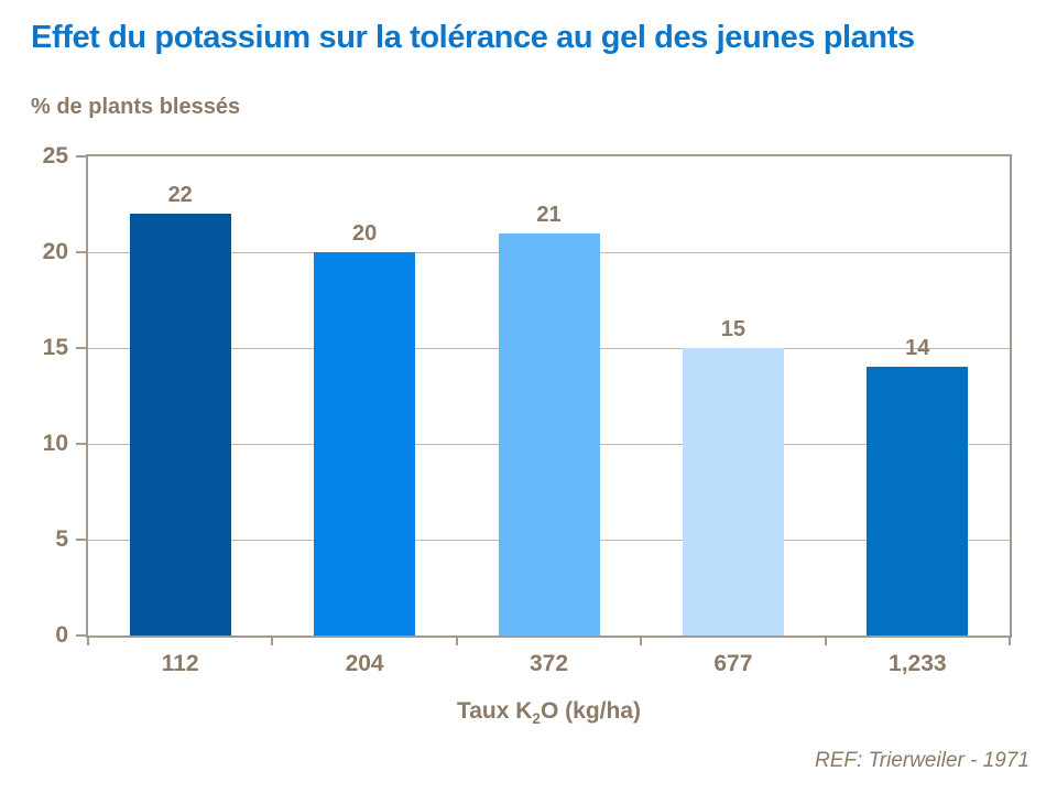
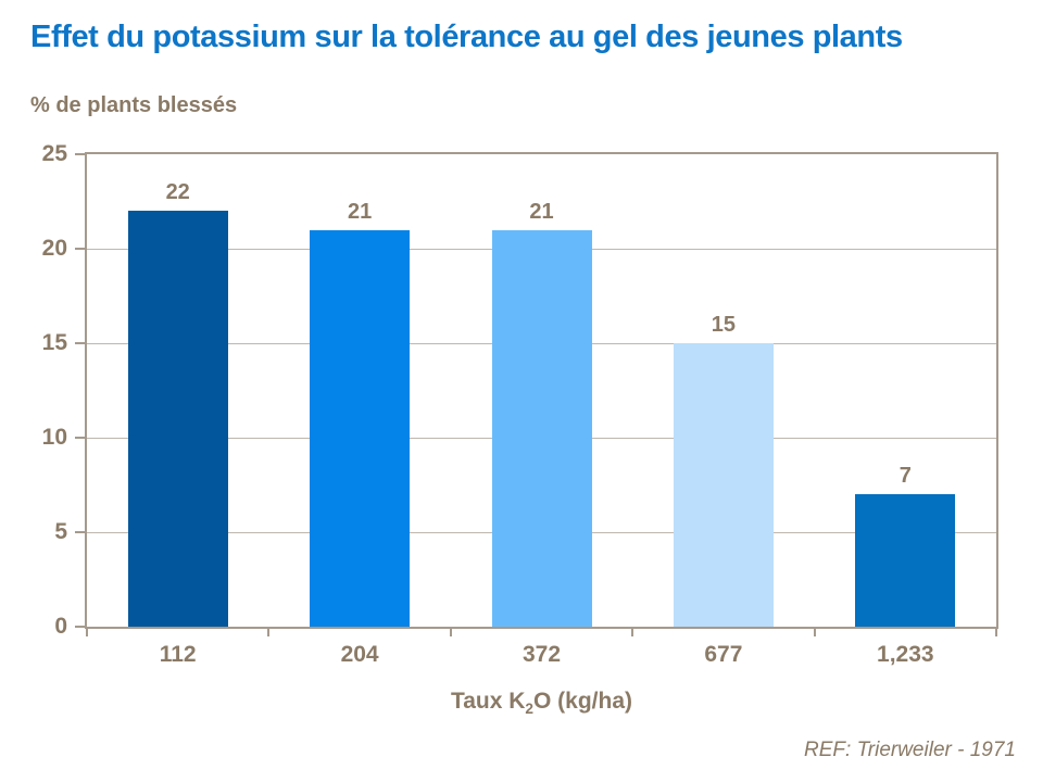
204: 20 -> 21
1,233: 14 -> 7
